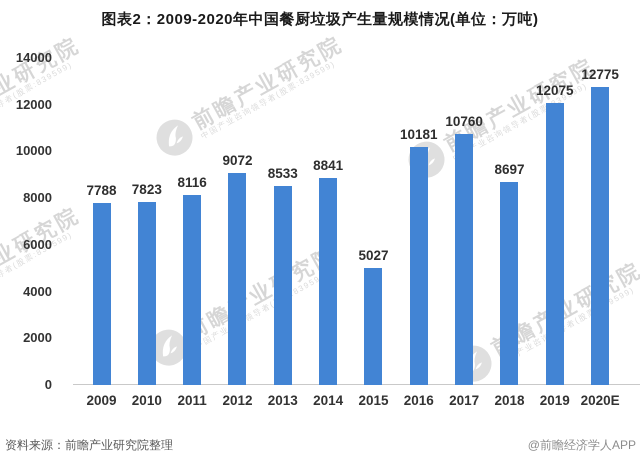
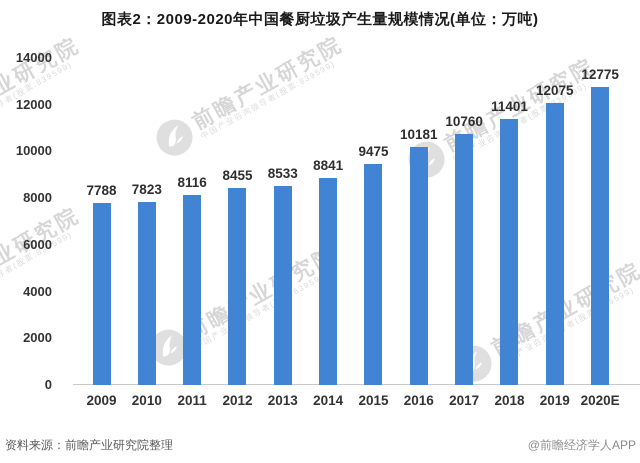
2012: 9072 -> 8455
2015: 5027 -> 9475
2018: 8697 -> 11401
